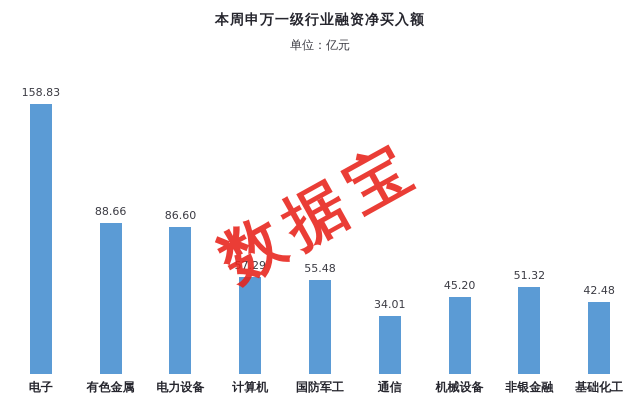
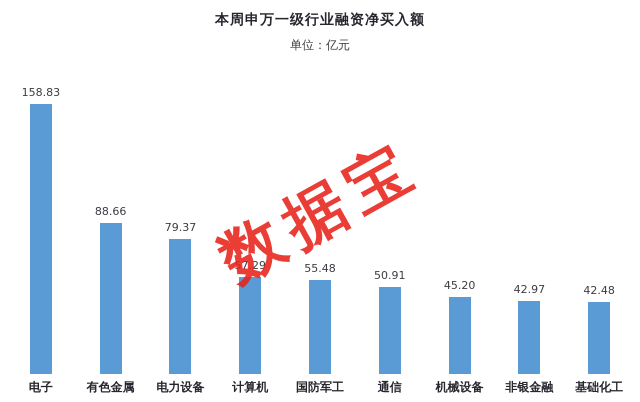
电力设备: 86.60 -> 79.37
通信: 34.01 -> 50.91
非银金融: 51.32 -> 42.97
